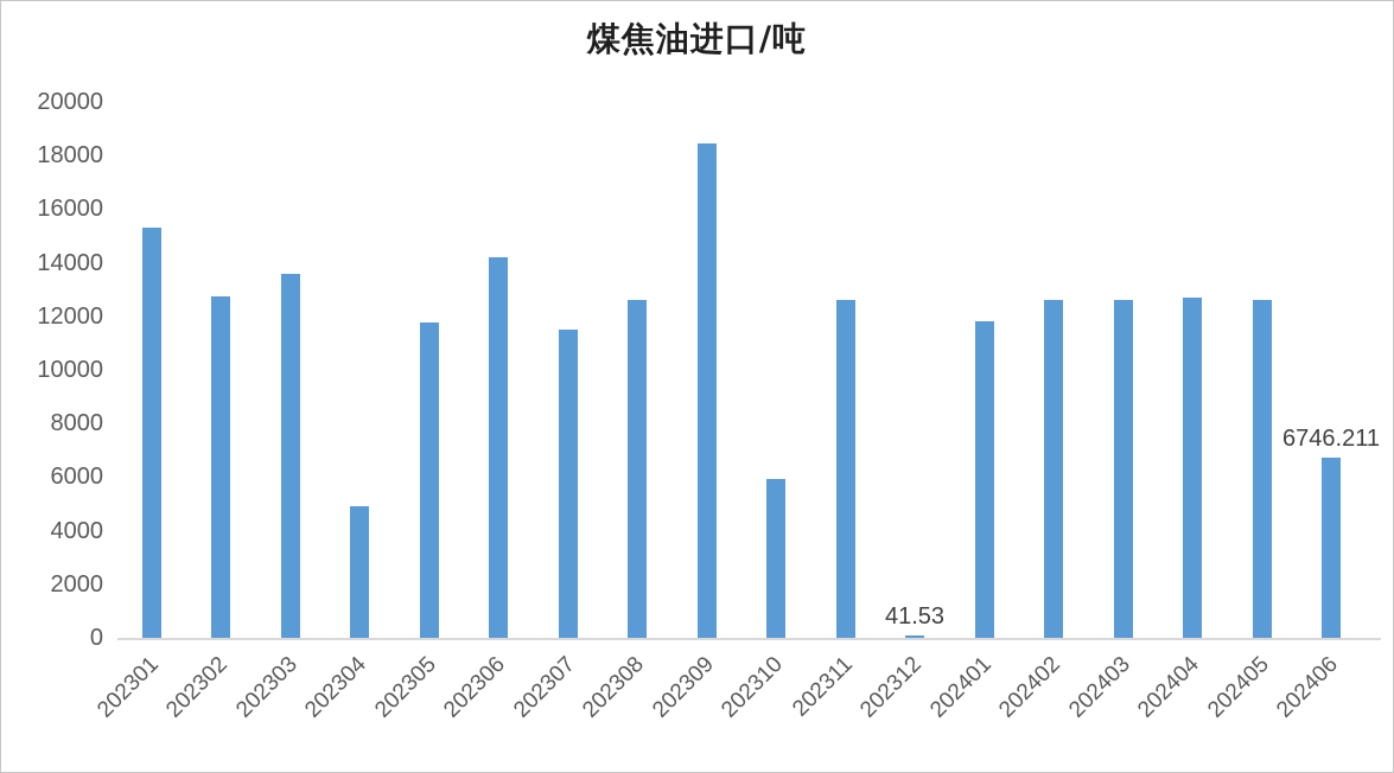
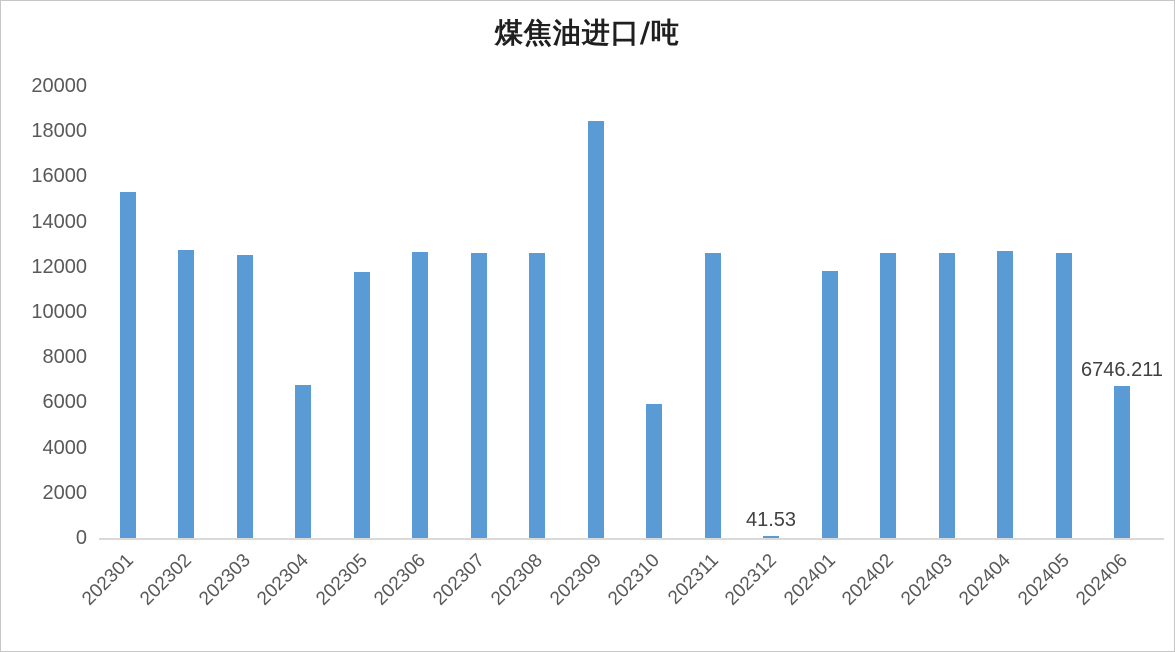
202303: 13600 -> 12500
202304: 4900 -> 6800
202306: 14200 -> 12600
202307: 11500 -> 12600
